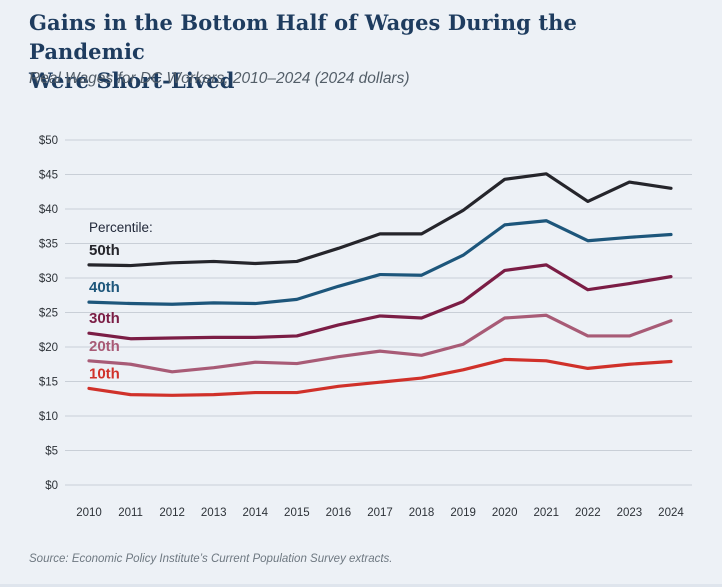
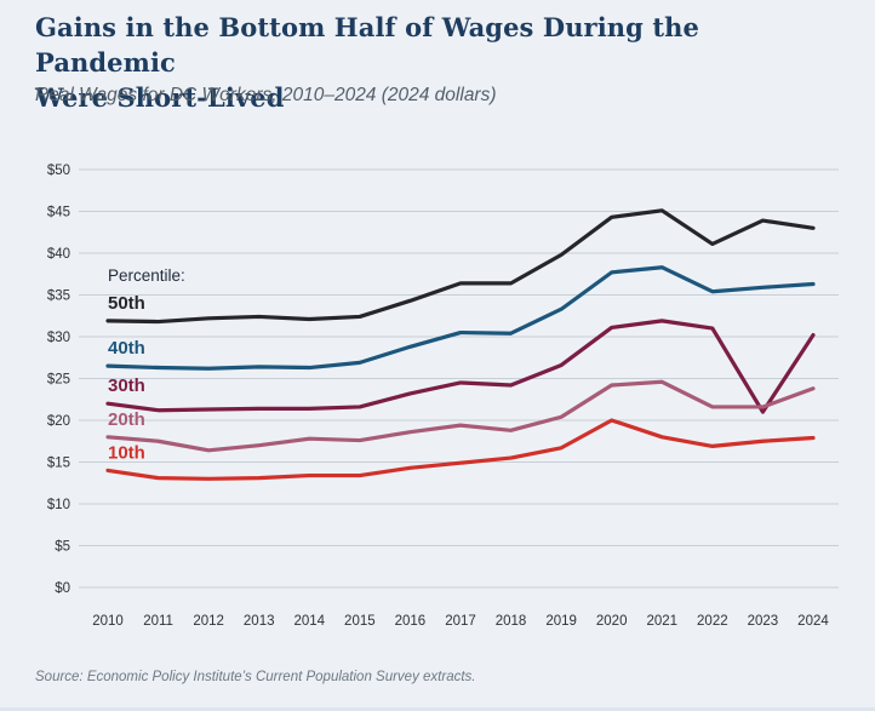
10th/2020: $18 -> $20
30th/2022: $28 -> $31
30th/2023: $29 -> $21
